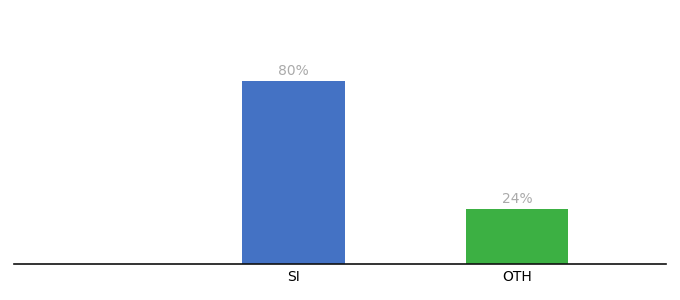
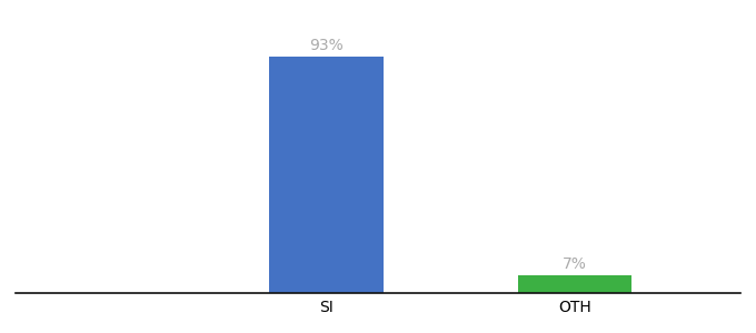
SI: 80% -> 93%
OTH: 24% -> 7%
